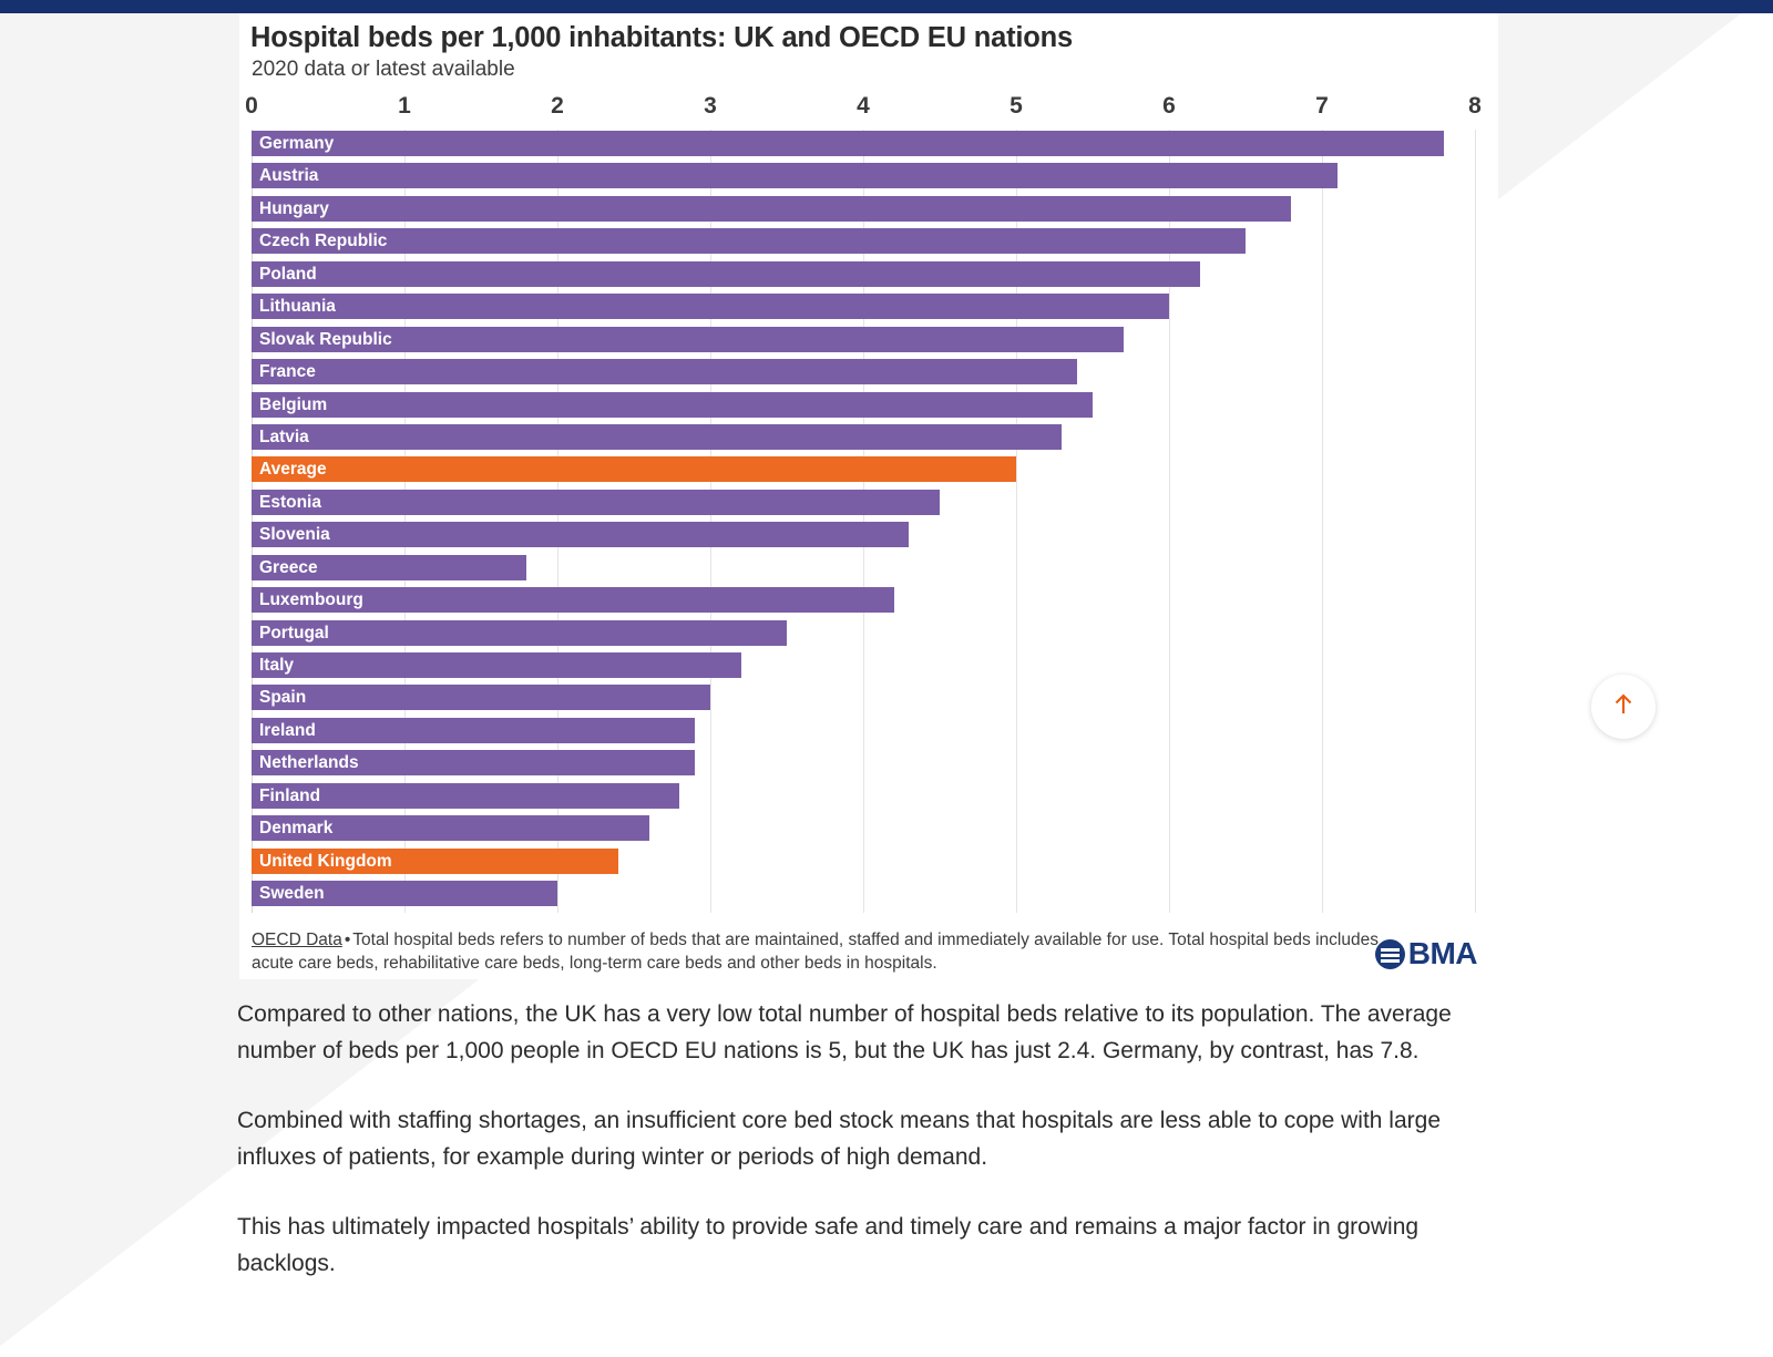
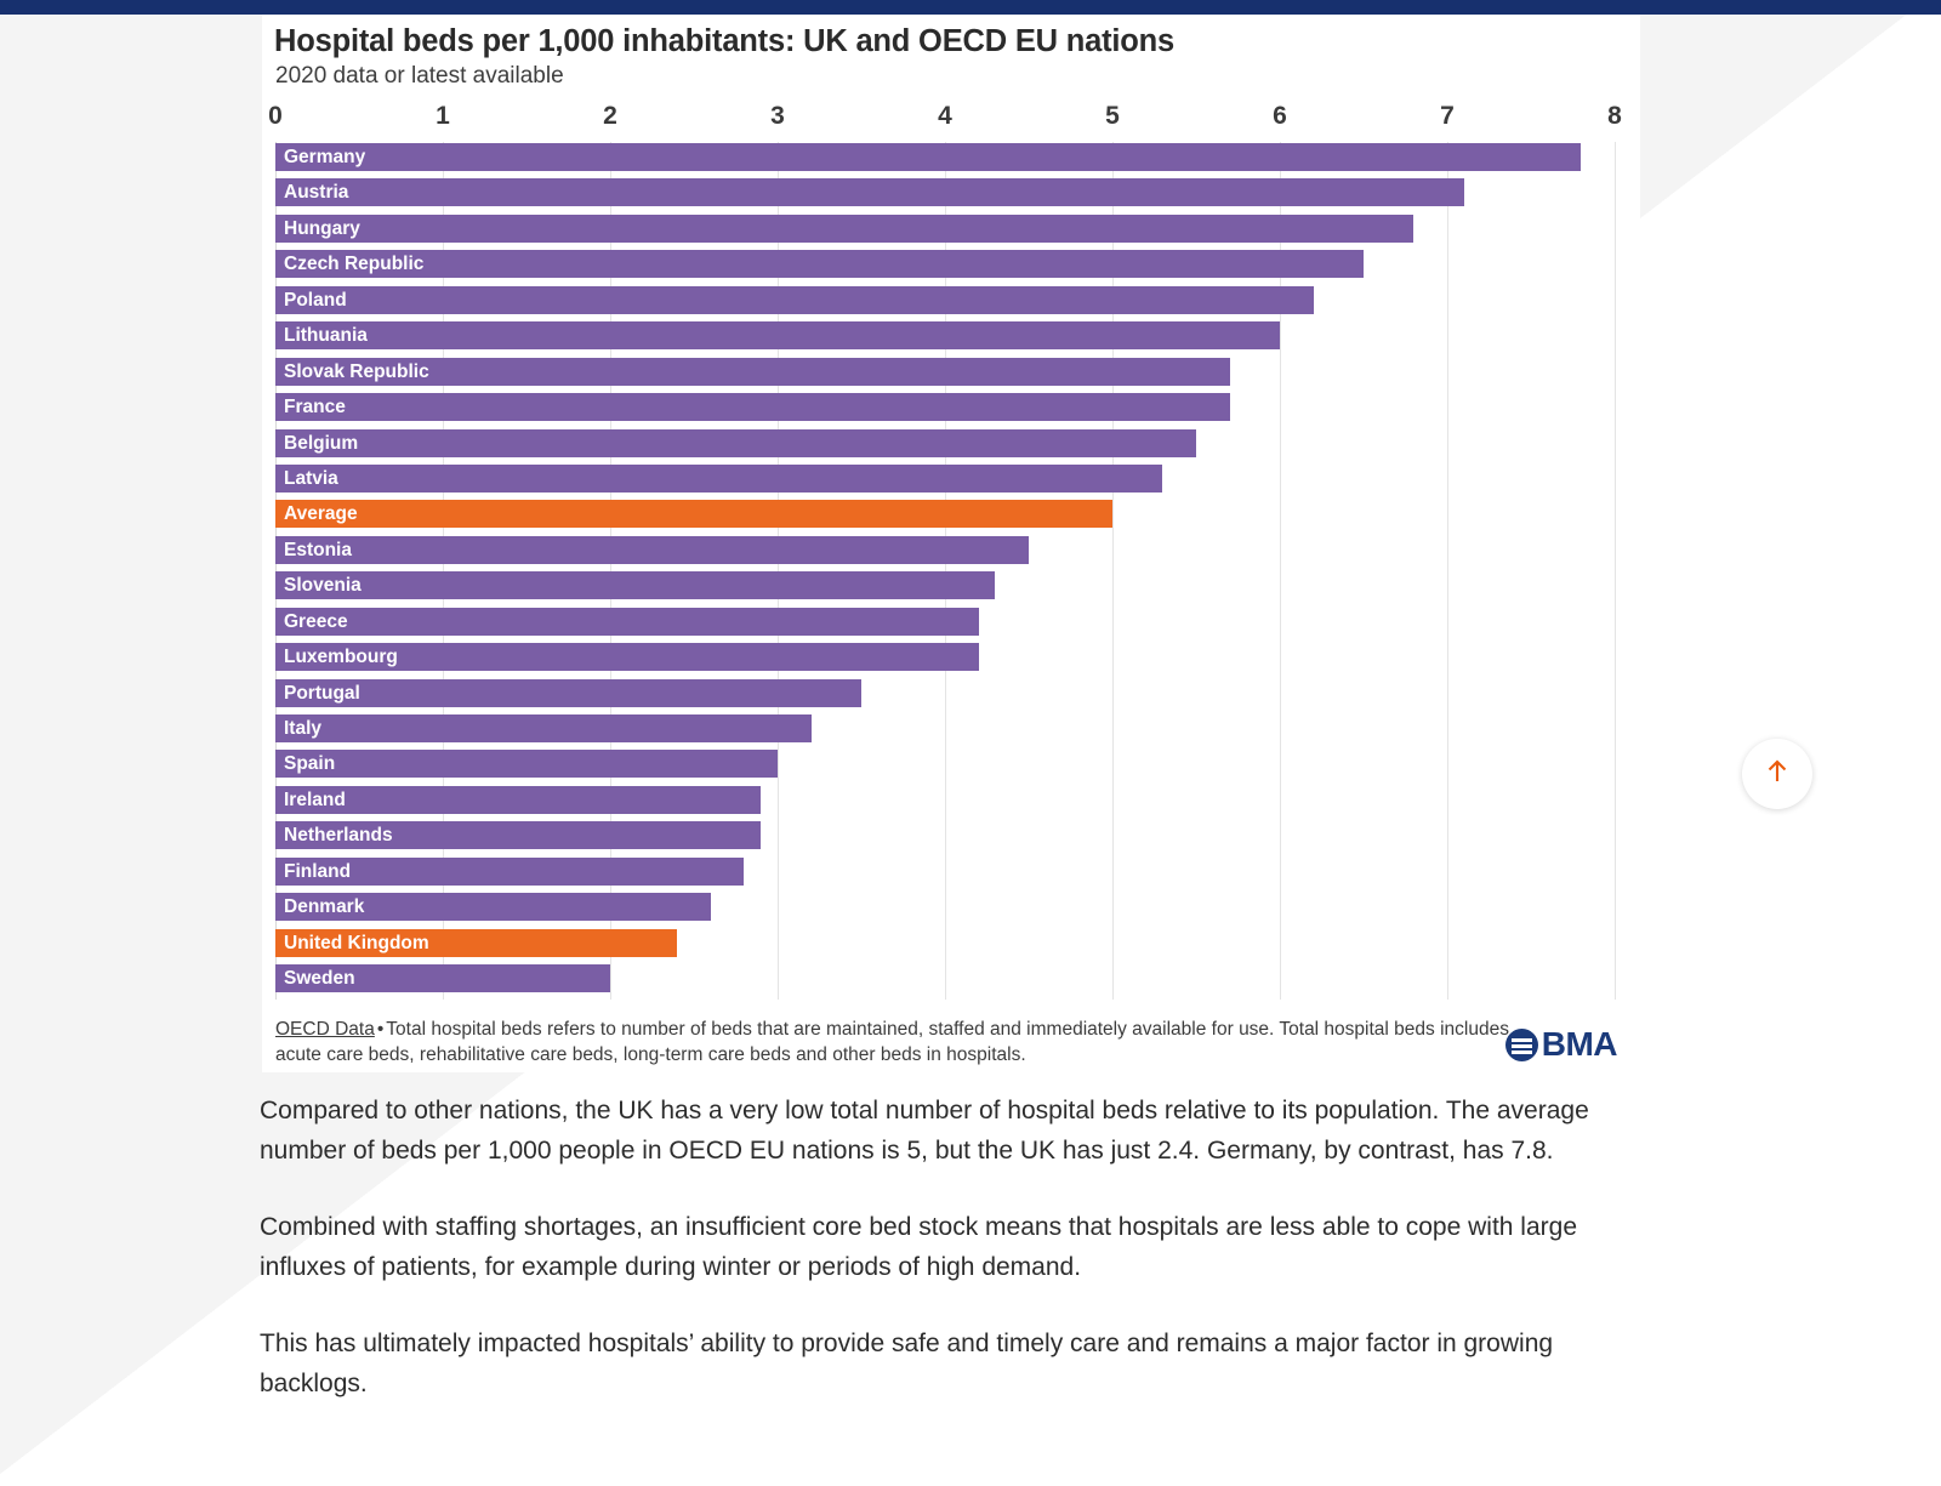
France: 5.4 -> 5.7
Greece: 1.8 -> 4.2
